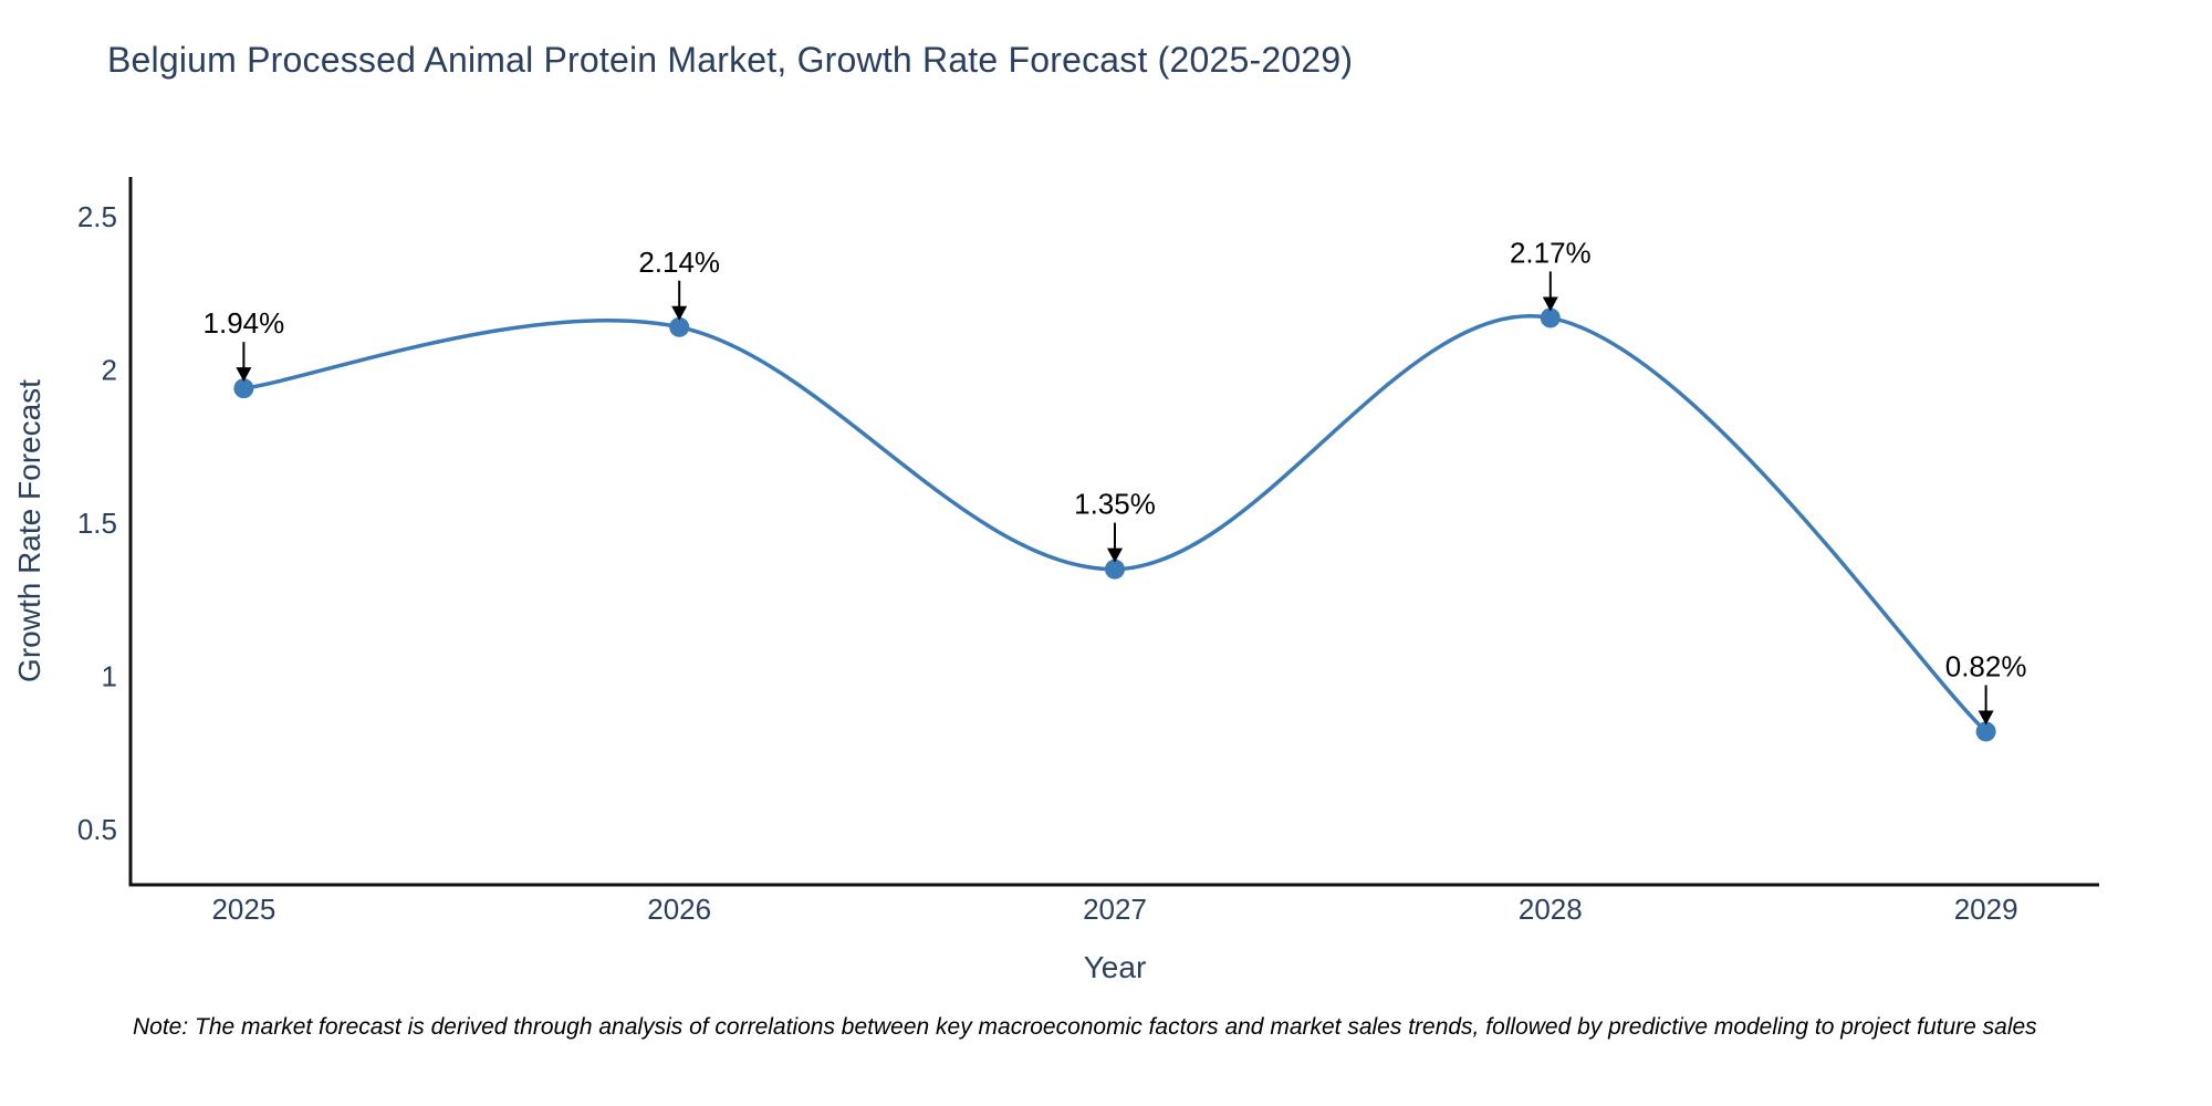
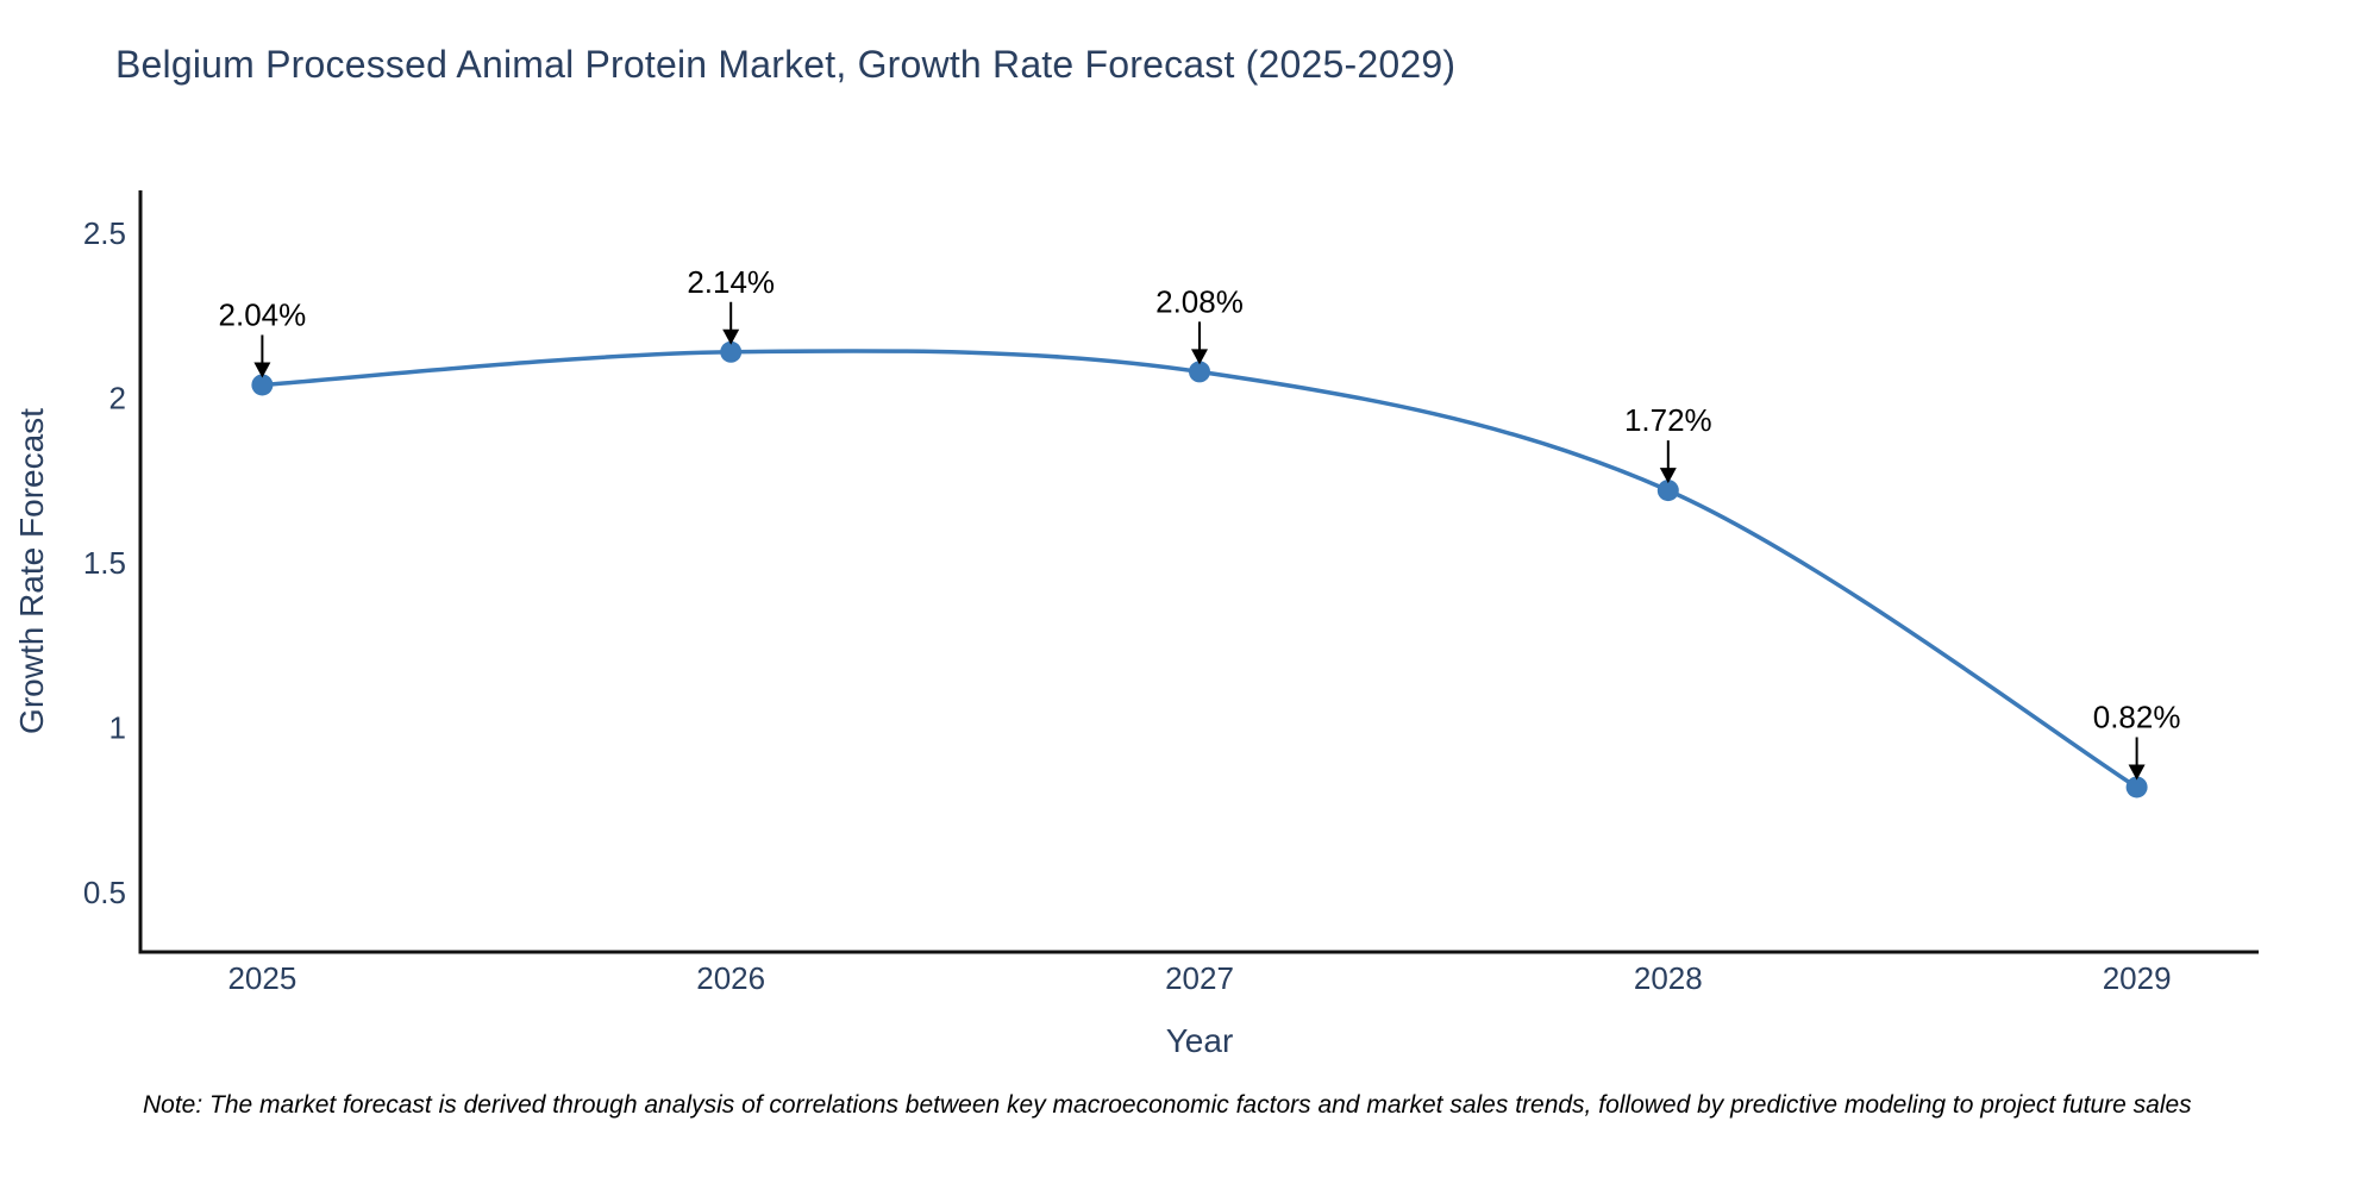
2025: 1.94% -> 2.04%
2027: 1.35% -> 2.08%
2028: 2.17% -> 1.72%
